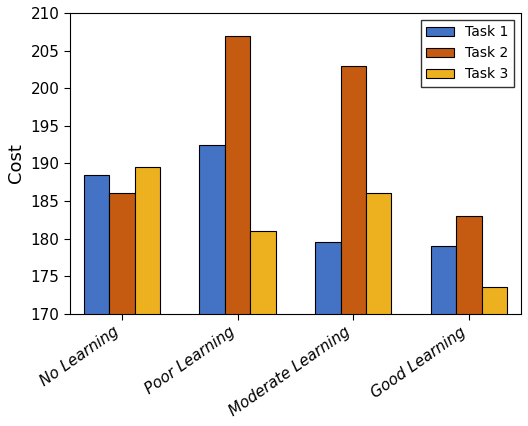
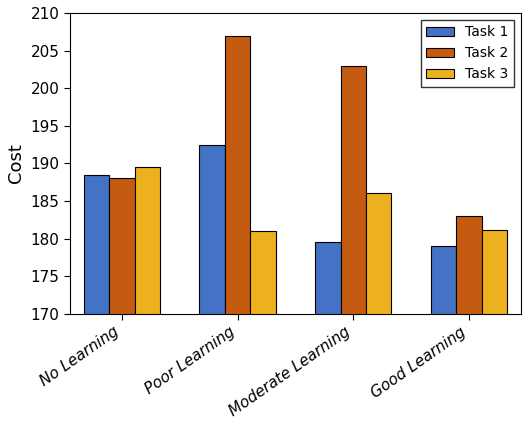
Task 2/No Learning: 186 -> 188
Task 3/Good Learning: 173.5 -> 181.2
